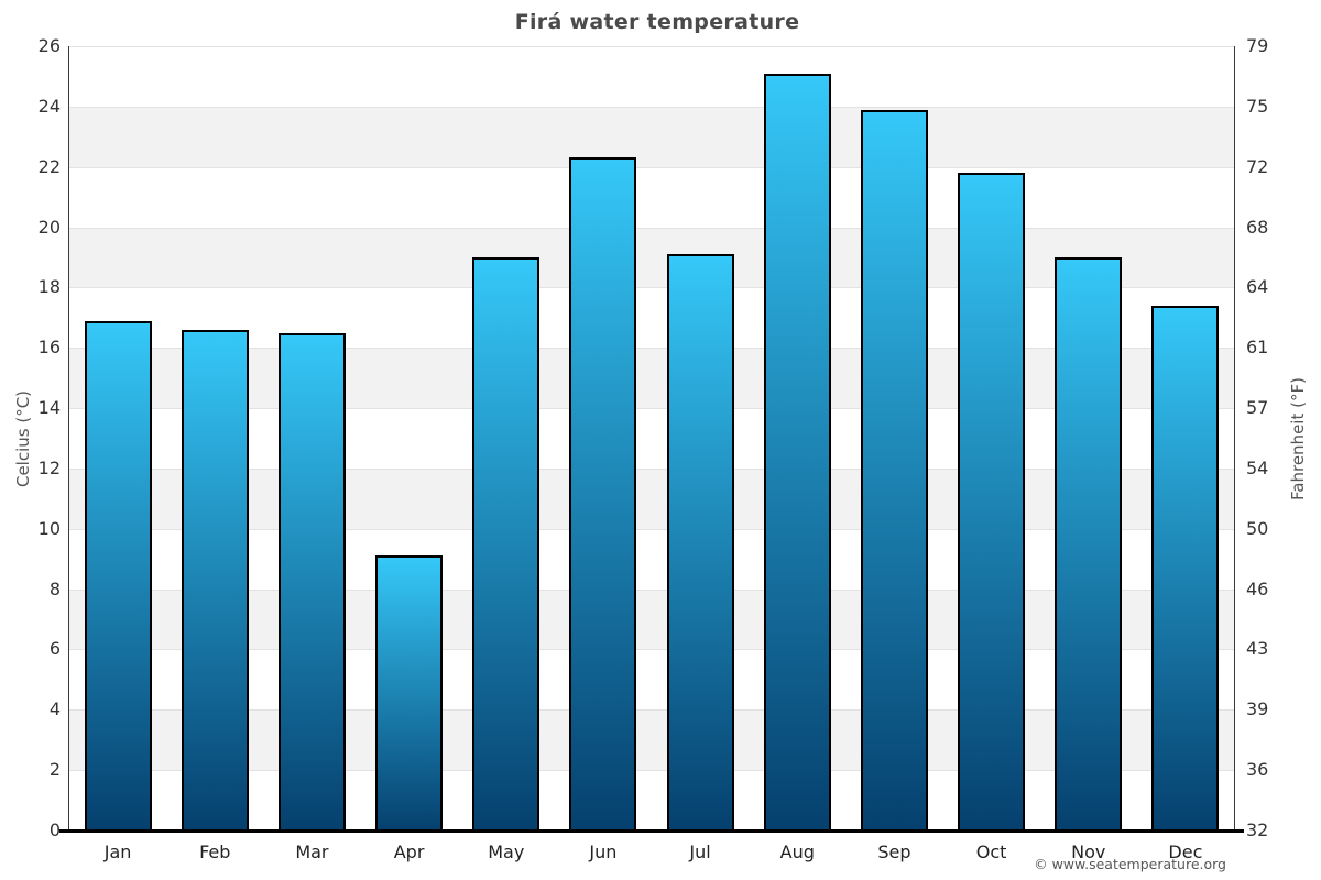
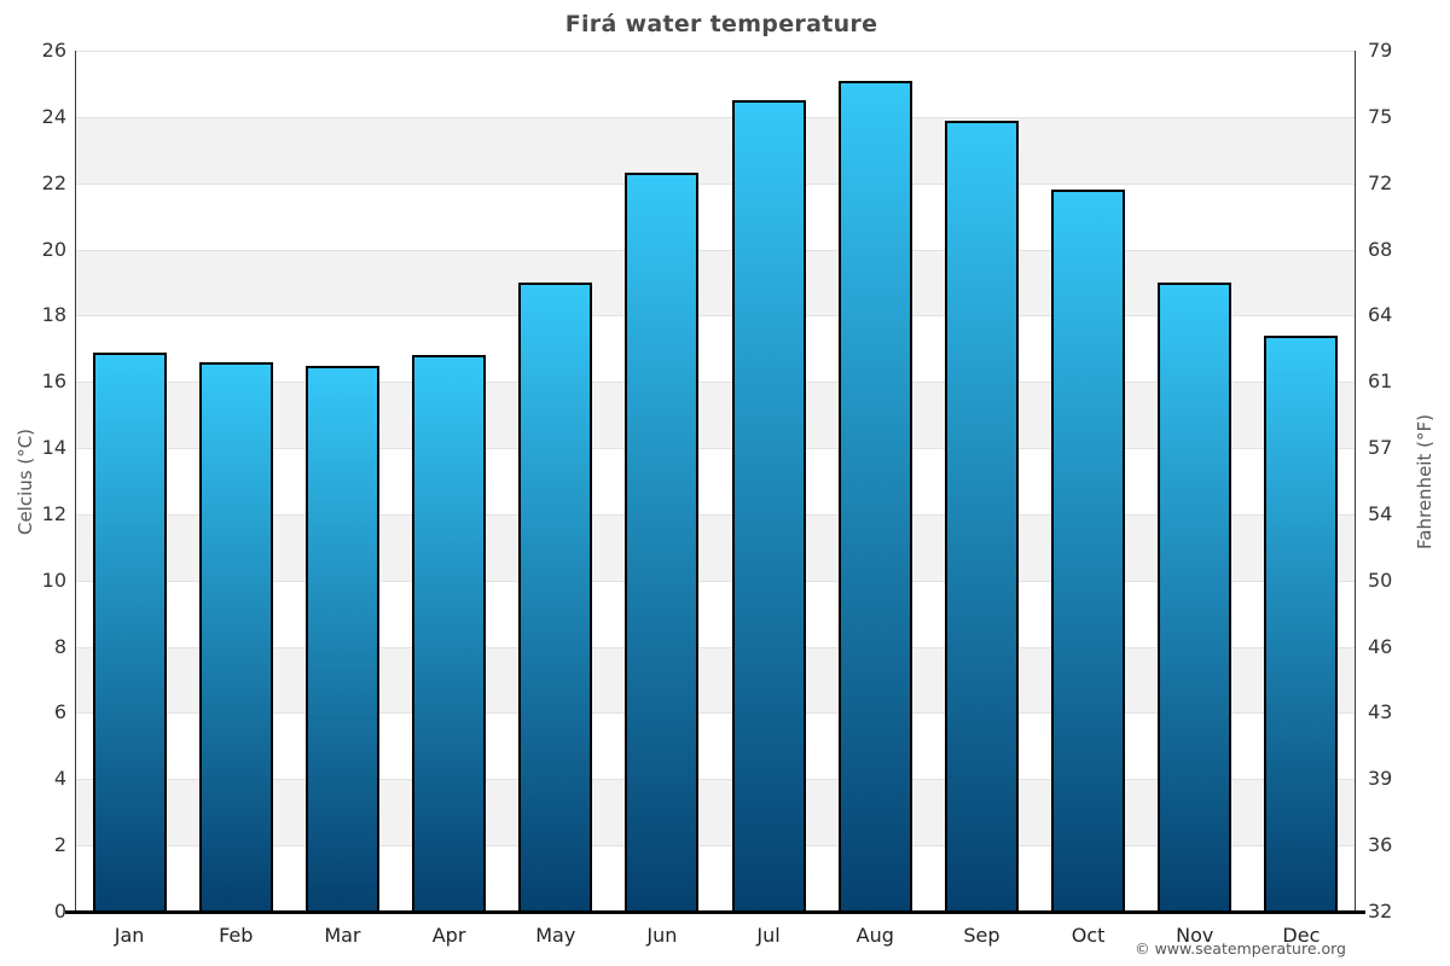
Apr: 9.1 -> 16.8
Jul: 19.1 -> 24.5
